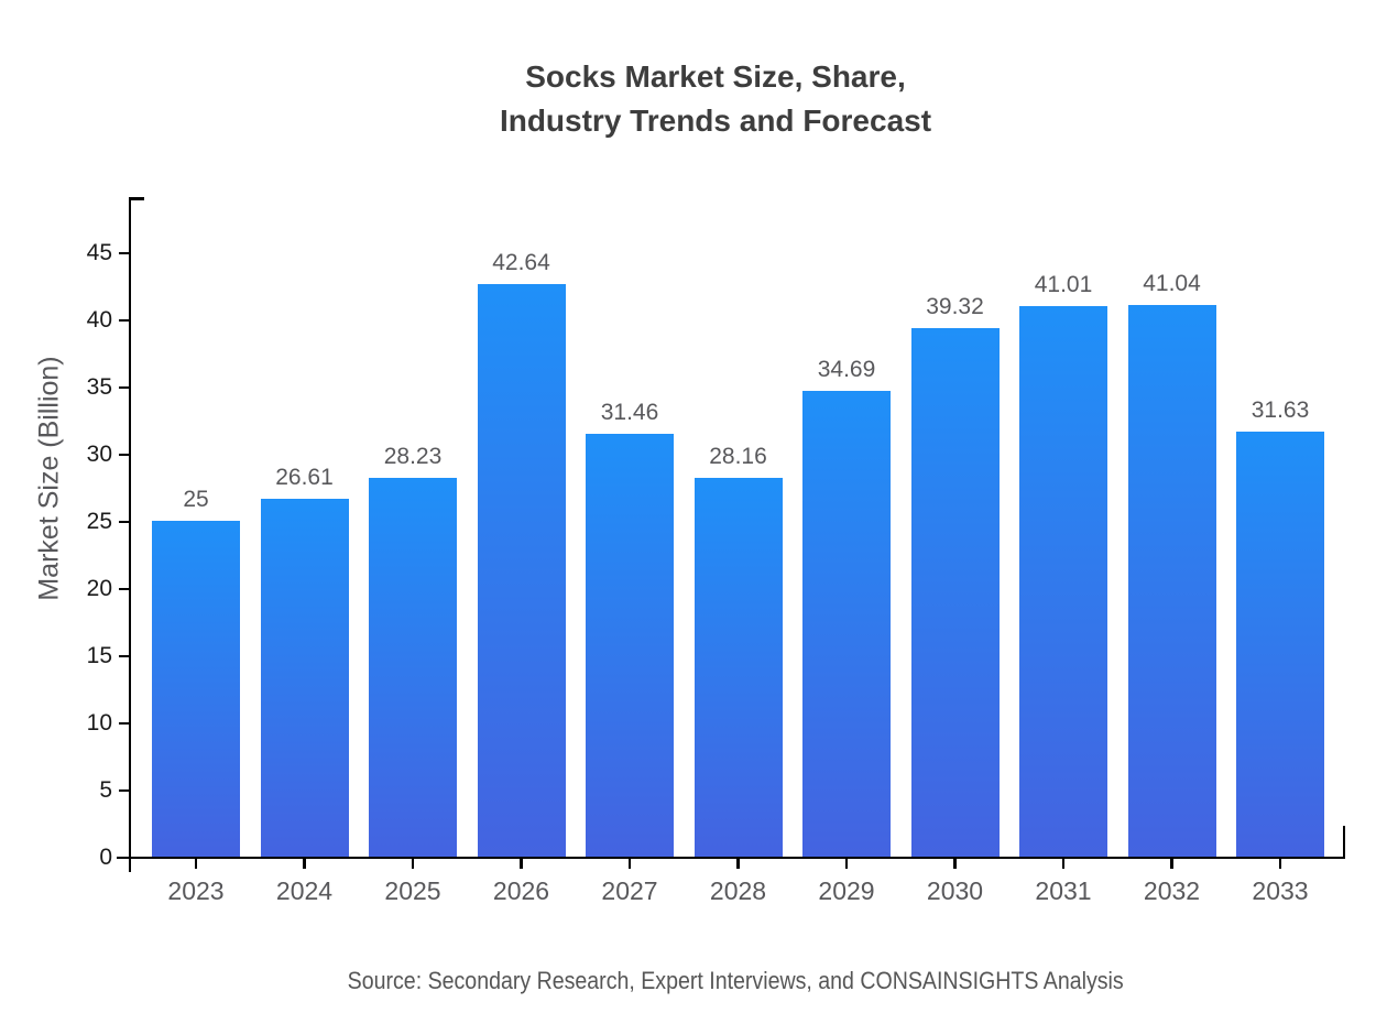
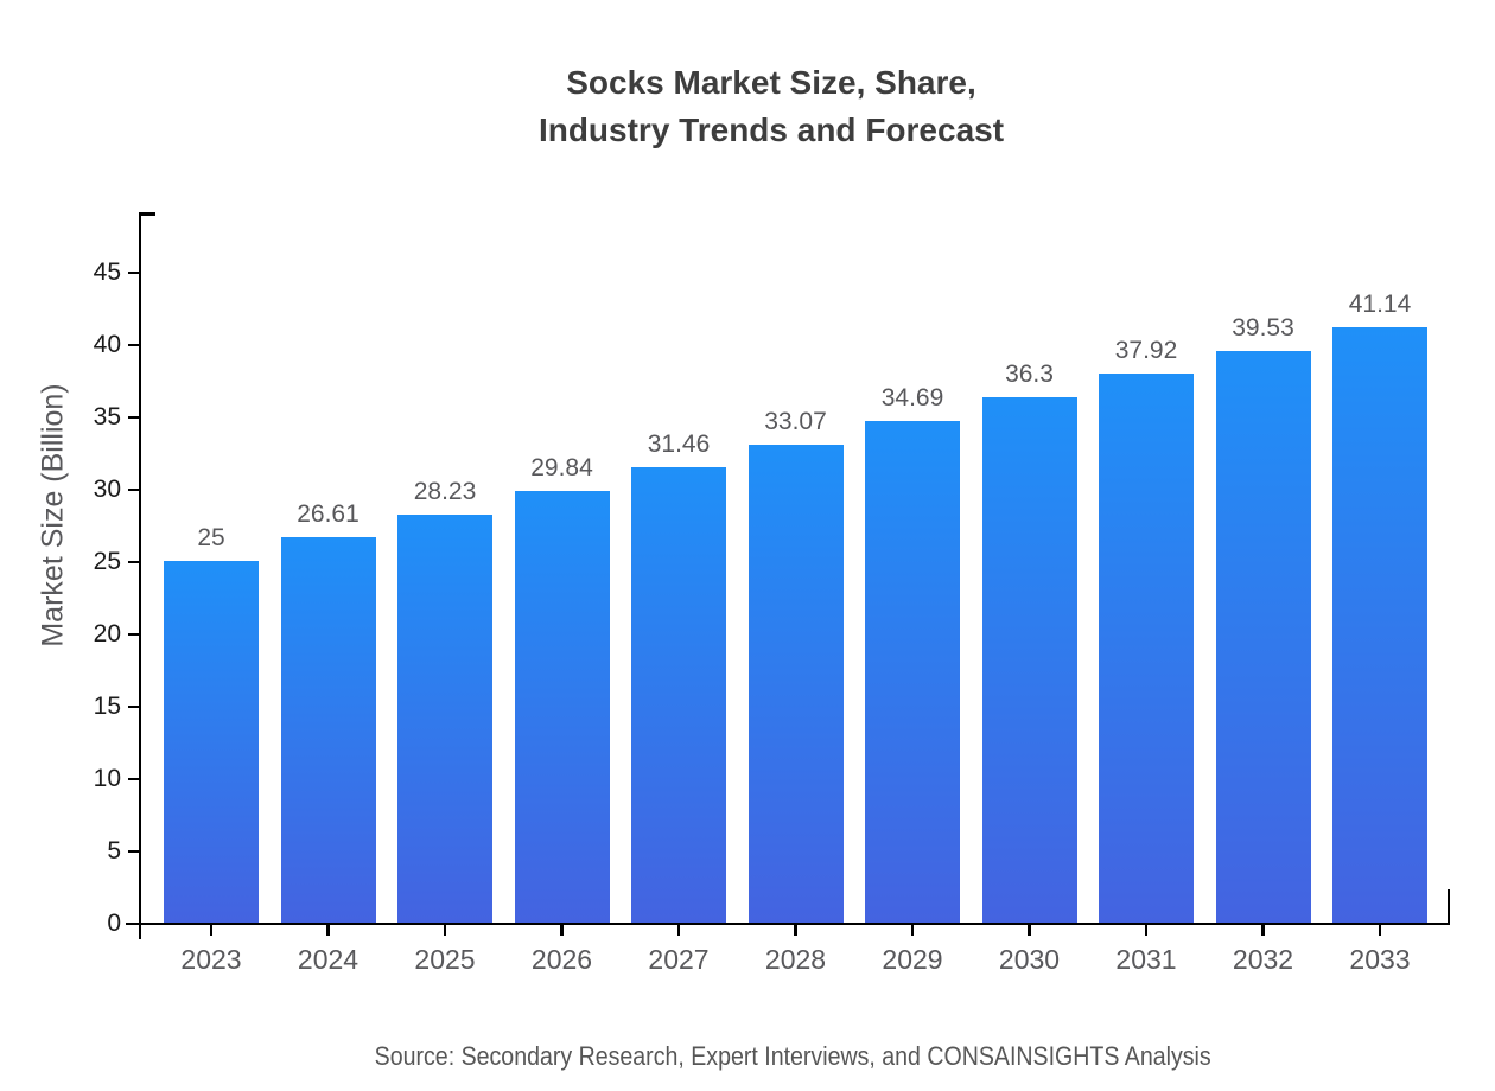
2026: 42.64 -> 29.84
2028: 28.16 -> 33.07
2030: 39.32 -> 36.3
2031: 41.01 -> 37.92
2032: 41.04 -> 39.53
2033: 31.63 -> 41.14
